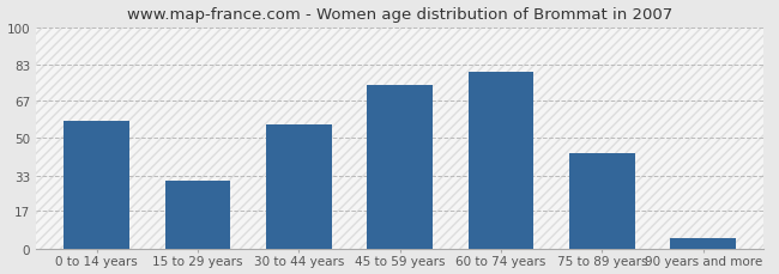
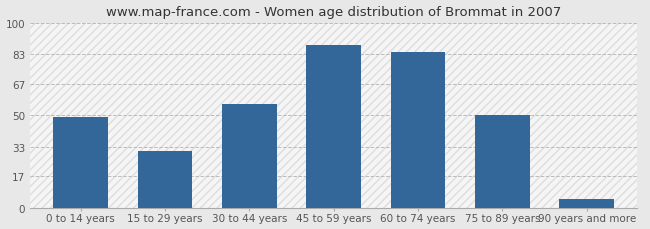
0 to 14 years: 58 -> 49
45 to 59 years: 74 -> 88
60 to 74 years: 80 -> 84
75 to 89 years: 43 -> 50
